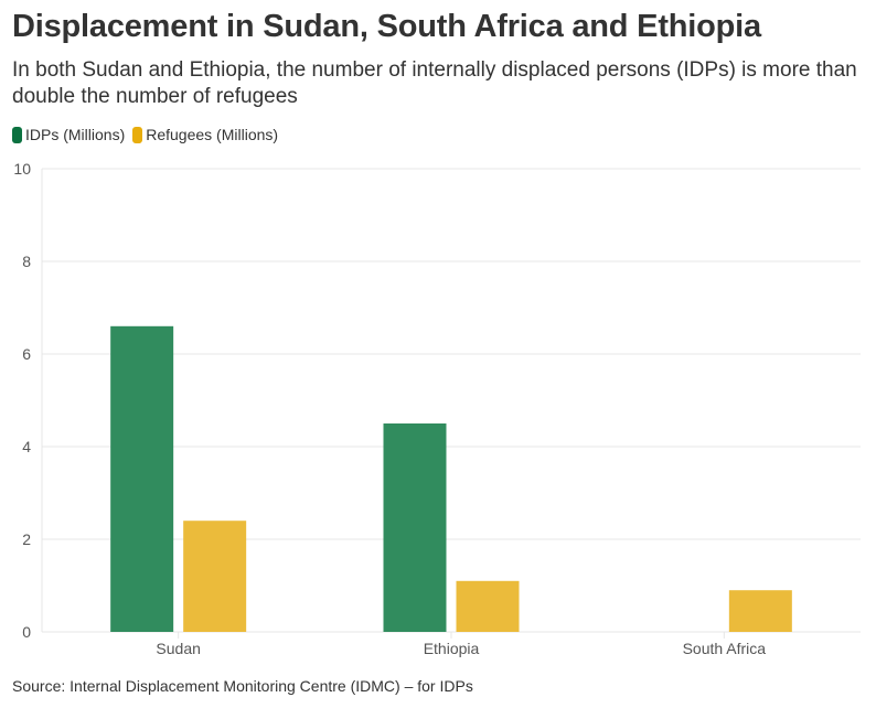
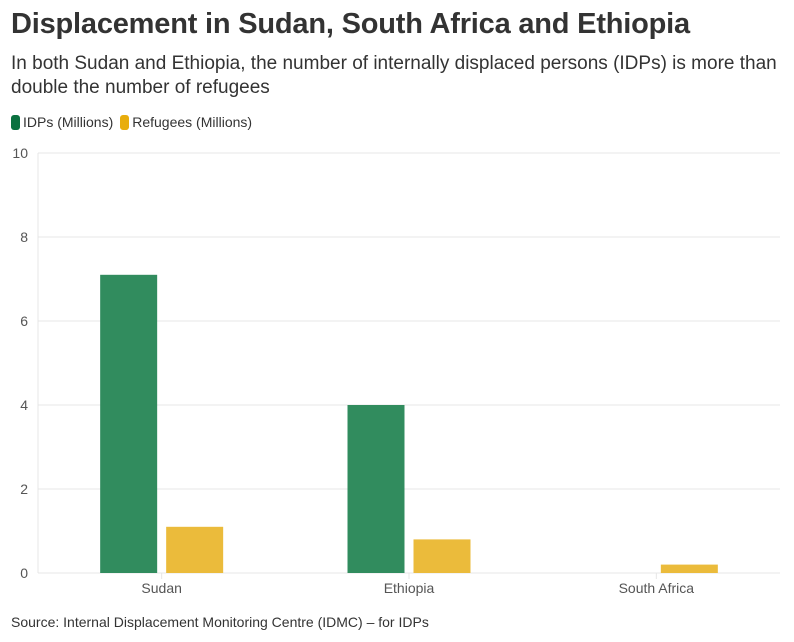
IDPs (Millions)/Sudan: 6.6 -> 7.1
Refugees (Millions)/Sudan: 2.4 -> 1.1
IDPs (Millions)/Ethiopia: 4.5 -> 4.0
Refugees (Millions)/Ethiopia: 1.1 -> 0.8
Refugees (Millions)/South Africa: 0.9 -> 0.2
